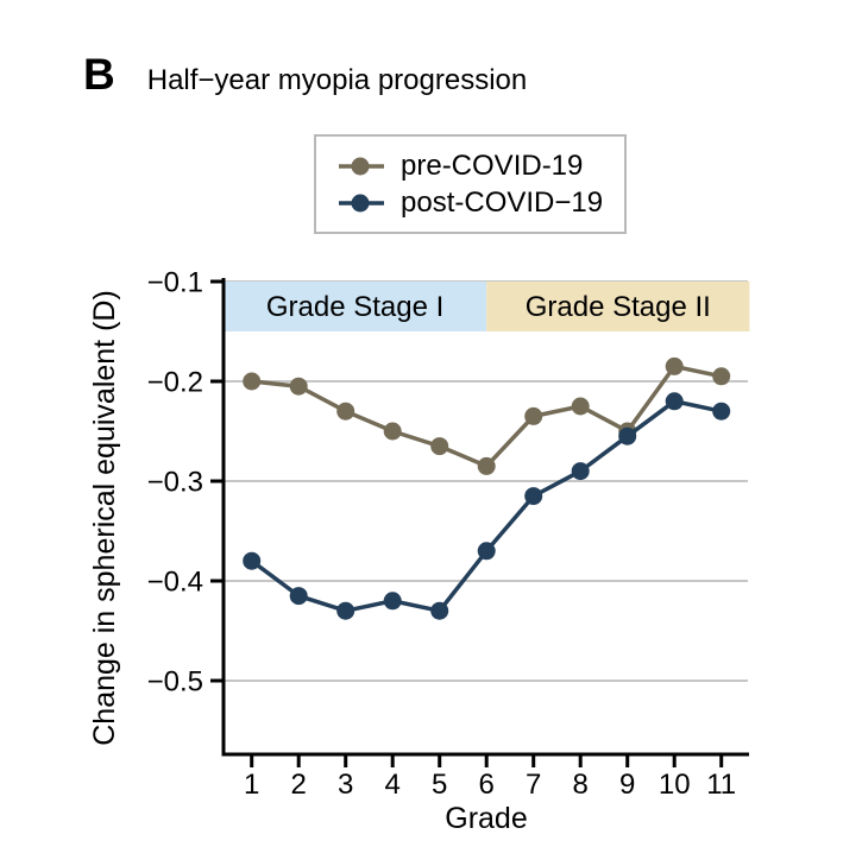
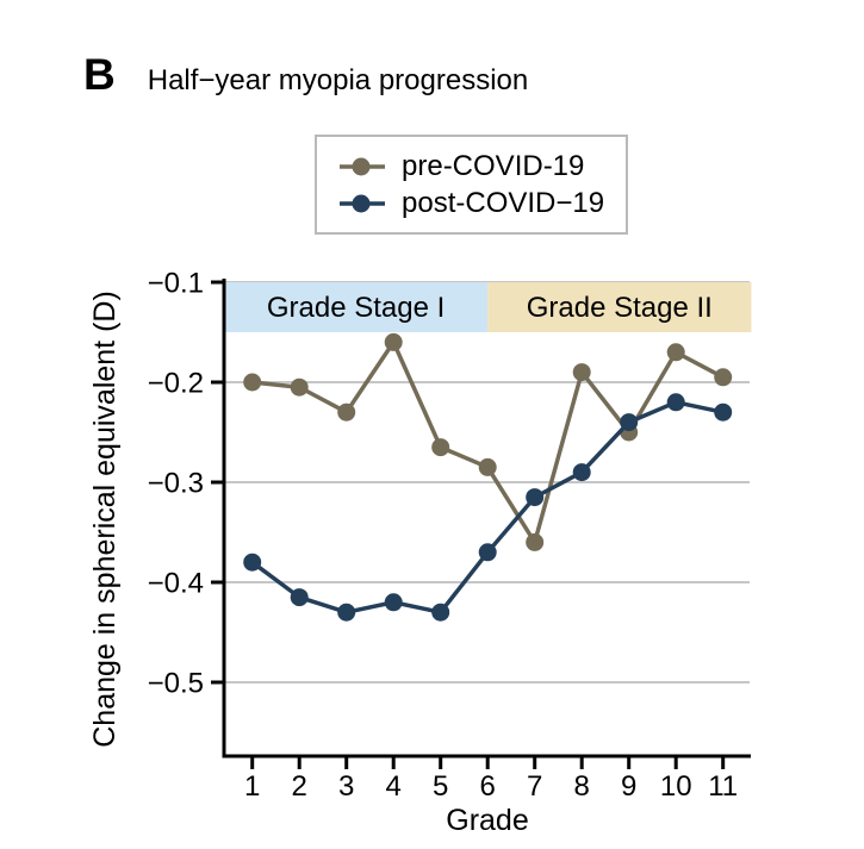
pre-COVID-19/4: -0.25 -> -0.16
pre-COVID-19/7: -0.23 -> -0.36
pre-COVID-19/8: -0.23 -> -0.19
post-COVID−19/9: -0.26 -> -0.24
pre-COVID-19/10: -0.18 -> -0.17
